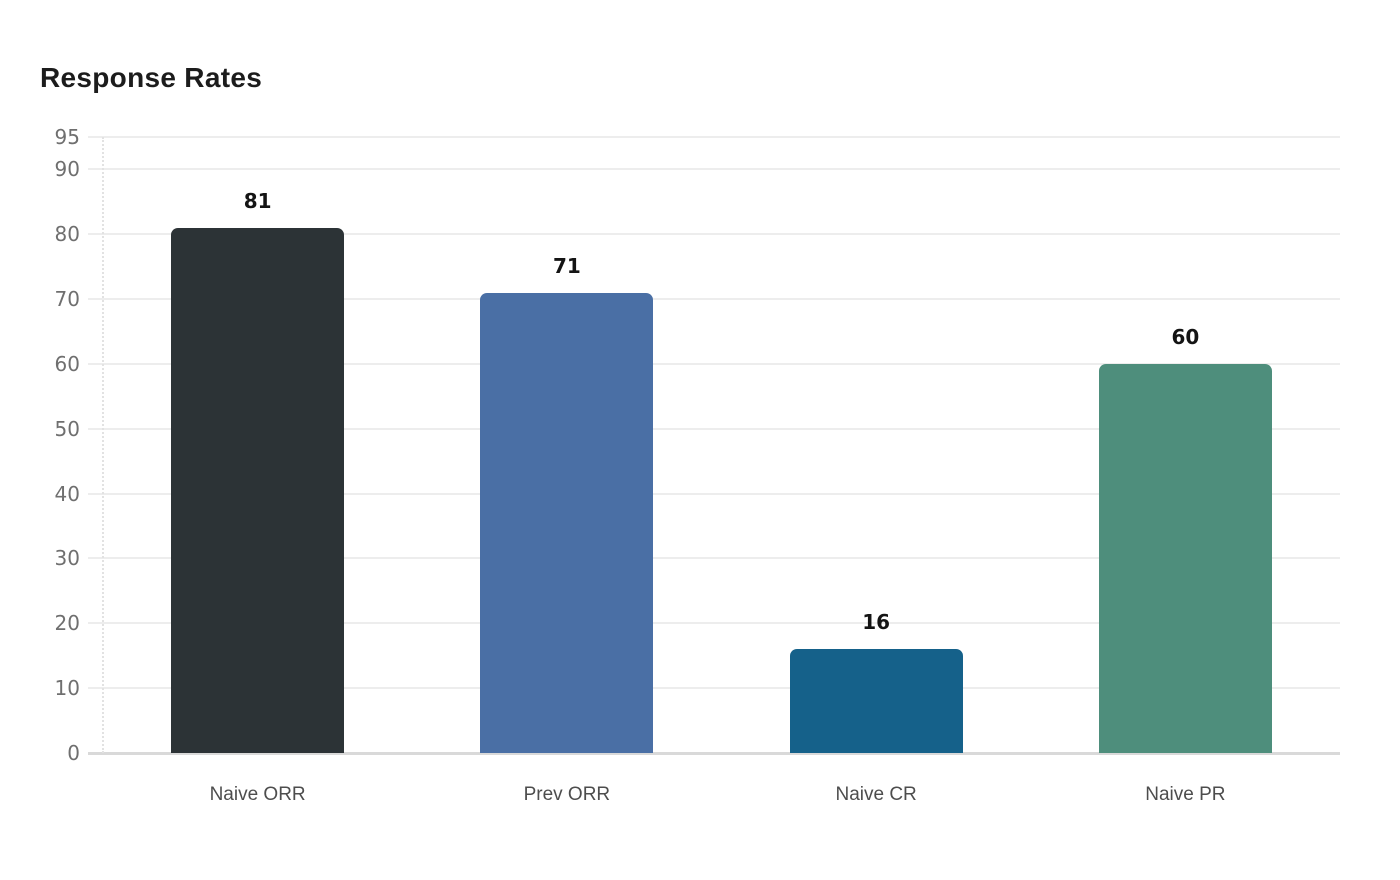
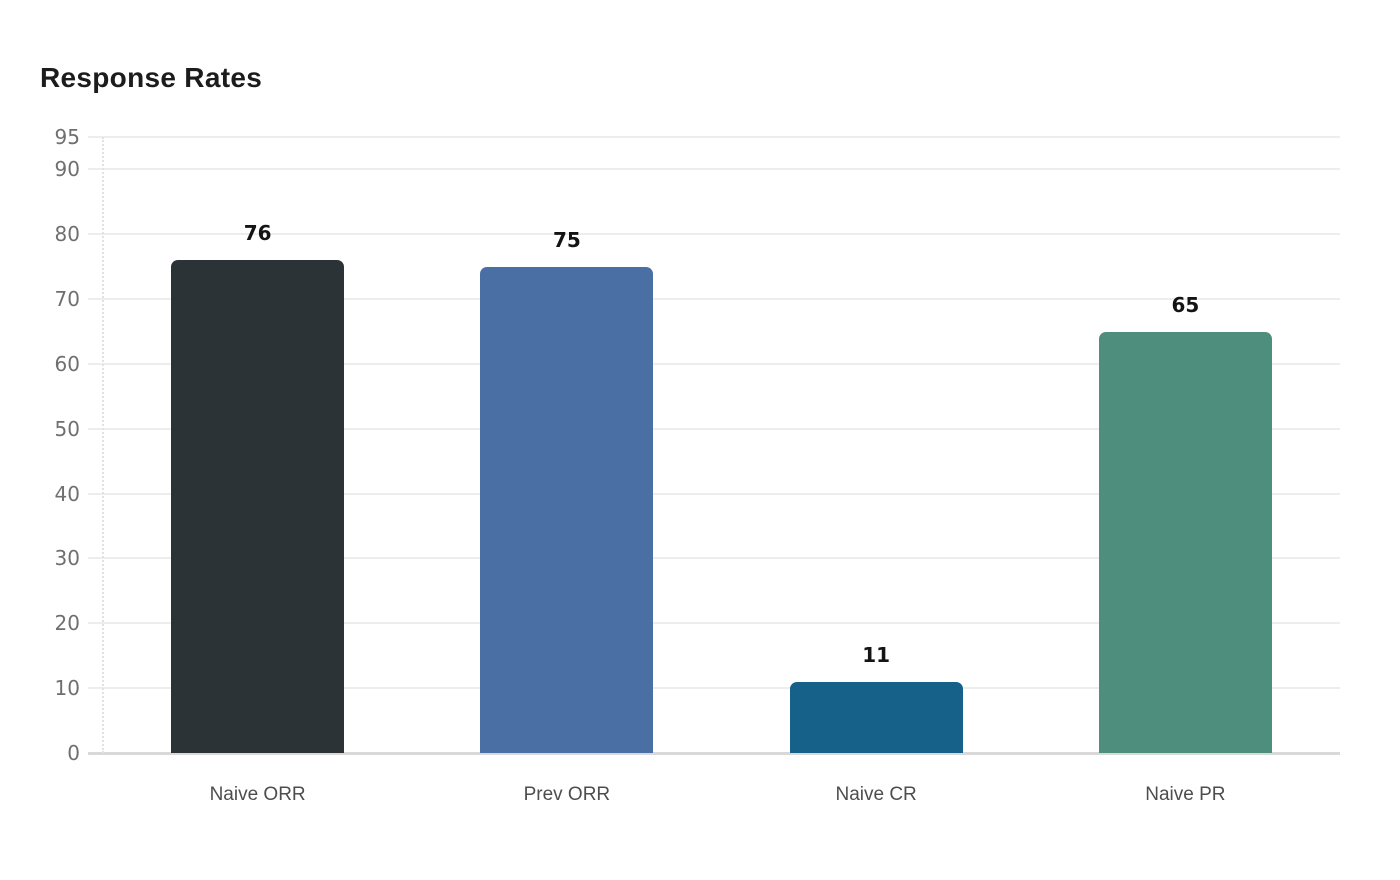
Naive ORR: 81 -> 76
Prev ORR: 71 -> 75
Naive CR: 16 -> 11
Naive PR: 60 -> 65
